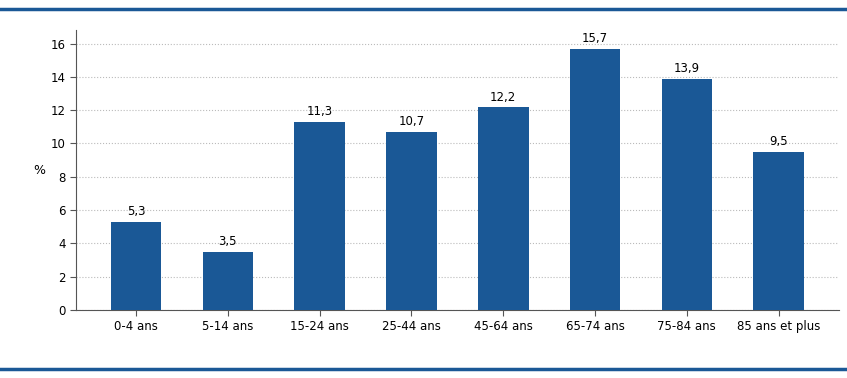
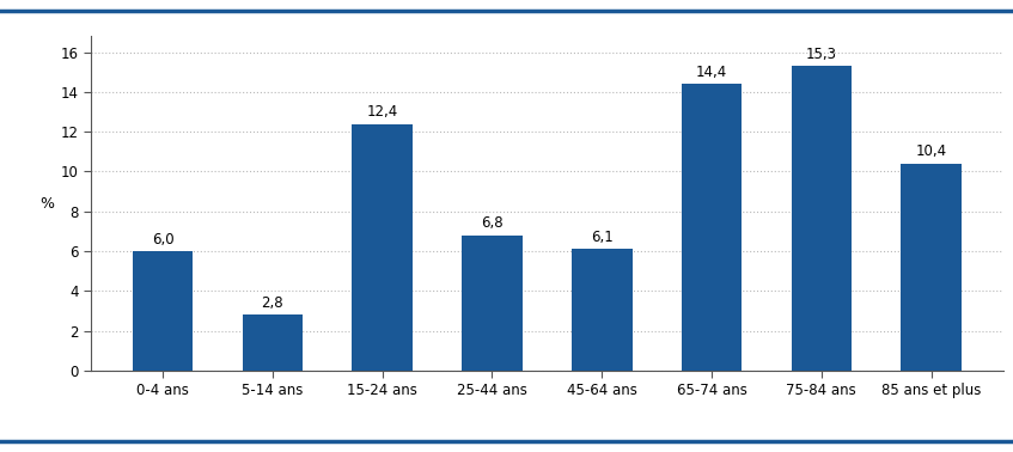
0-4 ans: 5,3 -> 6,0
5-14 ans: 3,5 -> 2,8
15-24 ans: 11,3 -> 12,4
25-44 ans: 10,7 -> 6,8
45-64 ans: 12,2 -> 6,1
65-74 ans: 15,7 -> 14,4
75-84 ans: 13,9 -> 15,3
85 ans et plus: 9,5 -> 10,4
